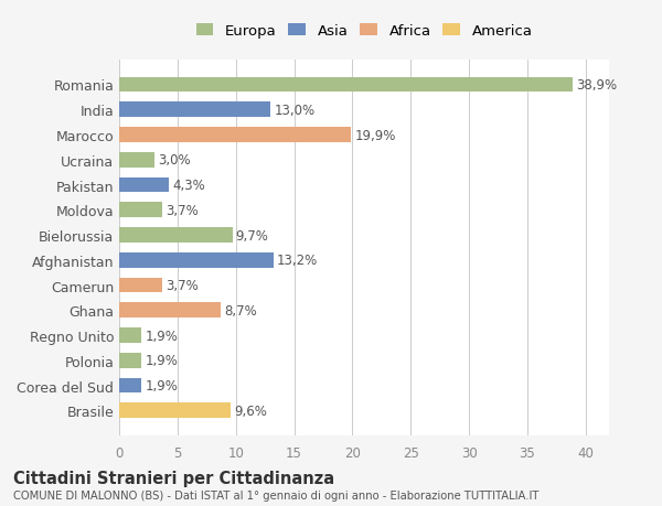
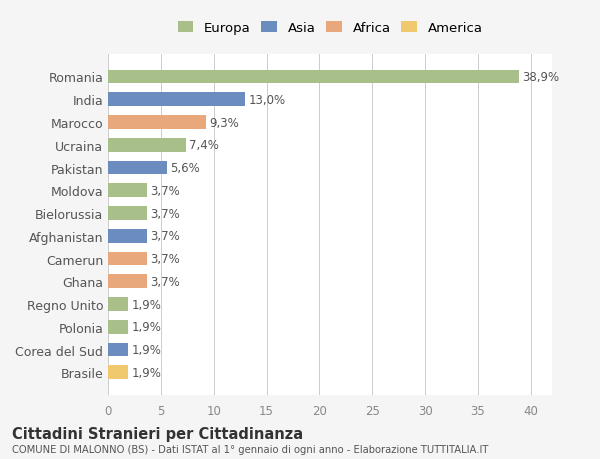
Marocco: 19,9% -> 9,3%
Ucraina: 3,0% -> 7,4%
Pakistan: 4,3% -> 5,6%
Bielorussia: 9,7% -> 3,7%
Afghanistan: 13,2% -> 3,7%
Ghana: 8,7% -> 3,7%
Brasile: 9,6% -> 1,9%
